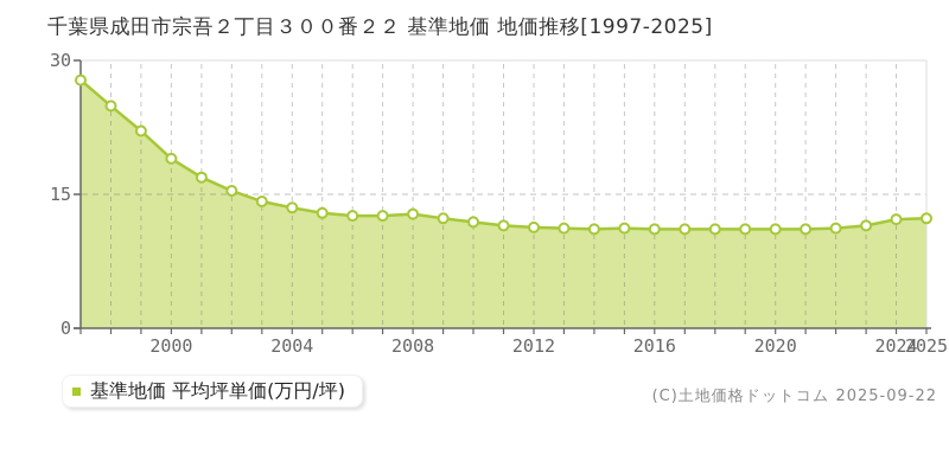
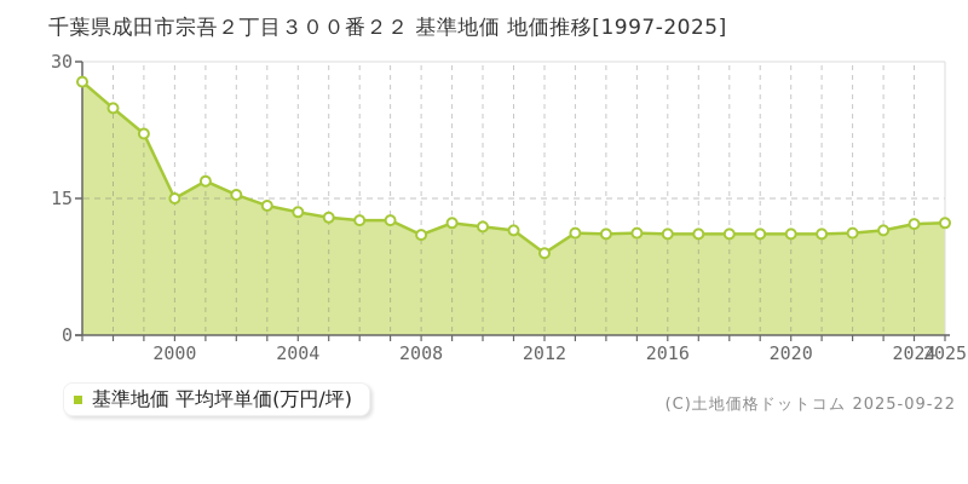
2000: 19 -> 15
2008: 13 -> 11
2012: 11 -> 9
